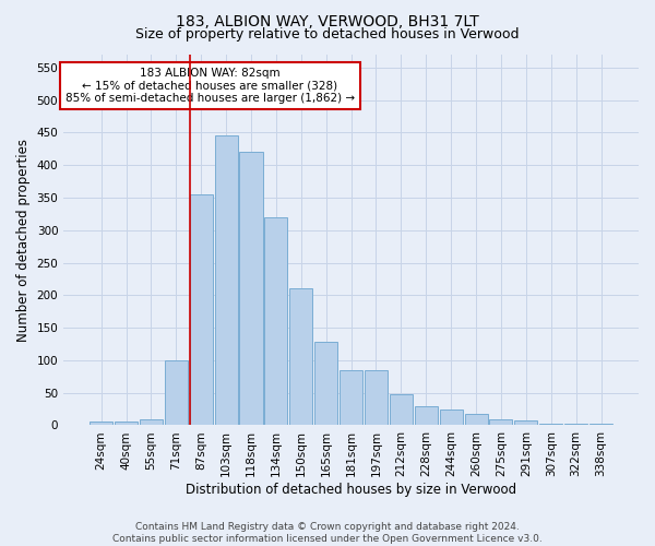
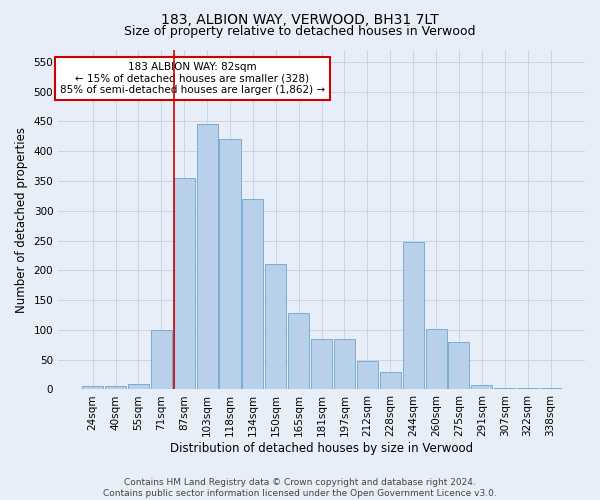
244sqm: 25 -> 248
260sqm: 18 -> 102
275sqm: 10 -> 80
